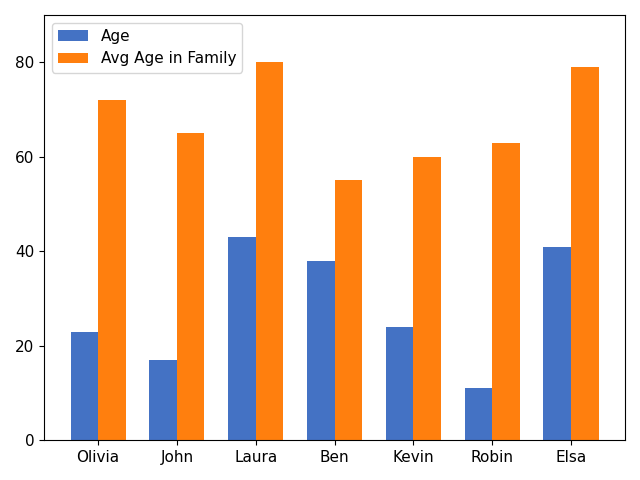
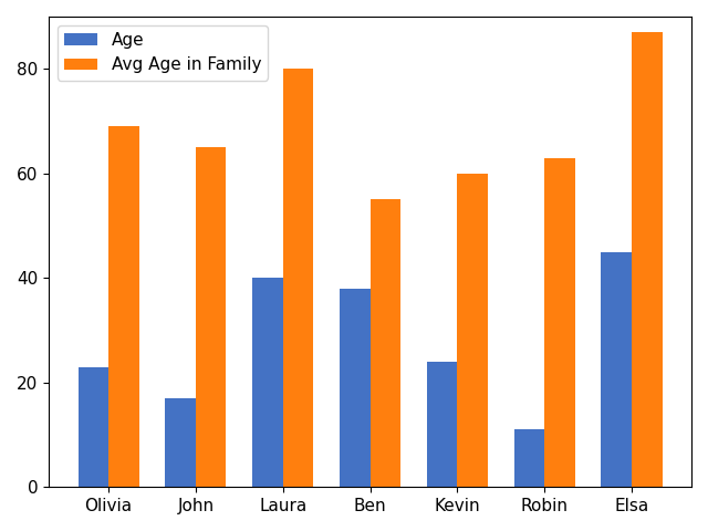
Avg Age in Family/Olivia: 72 -> 69
Age/Laura: 43 -> 40
Age/Elsa: 41 -> 45
Avg Age in Family/Elsa: 79 -> 87
